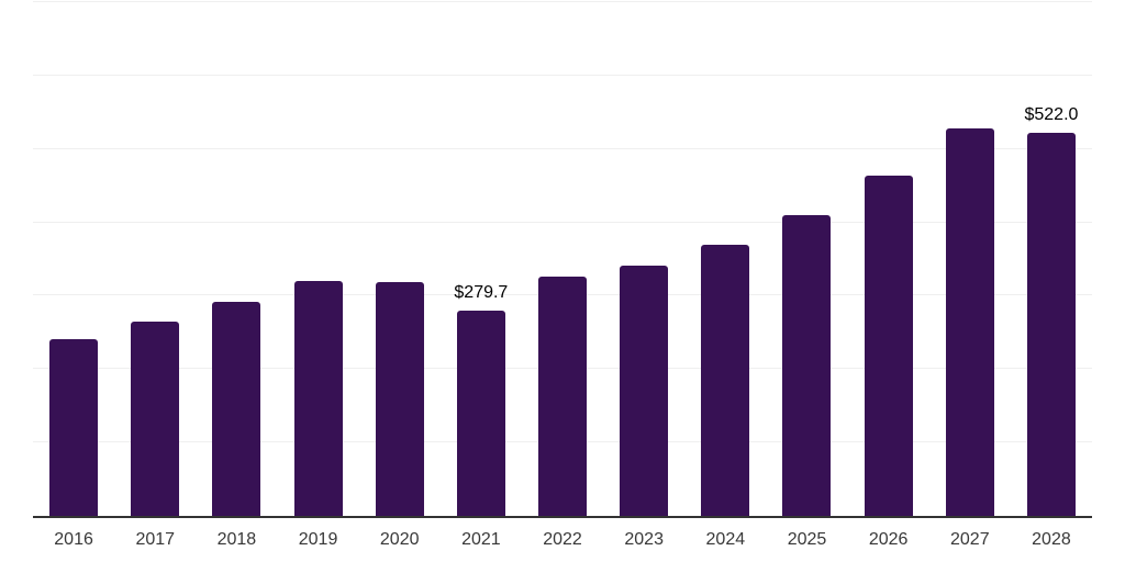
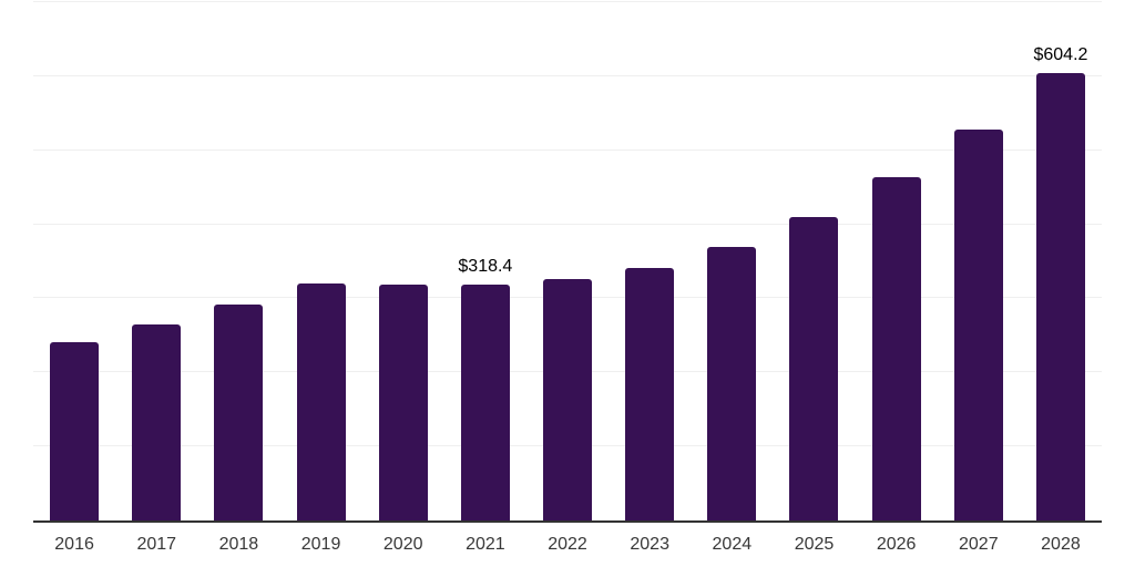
2021: $279.7 -> $318.4
2028: $522.0 -> $604.2
